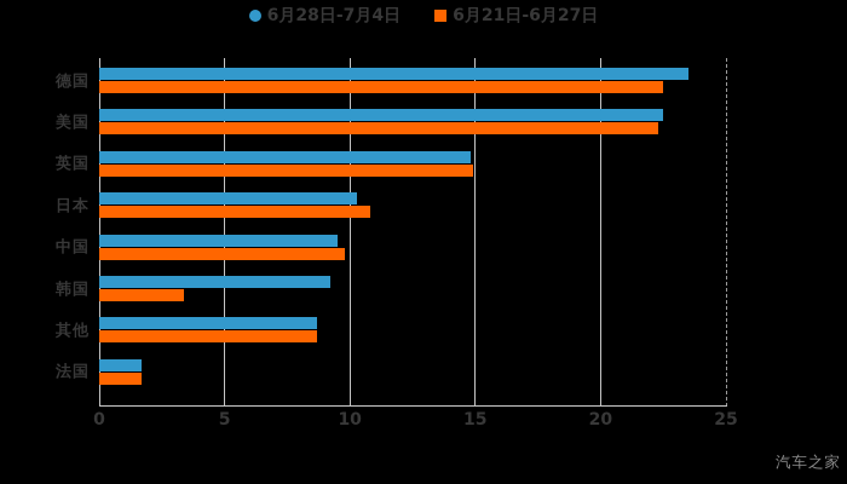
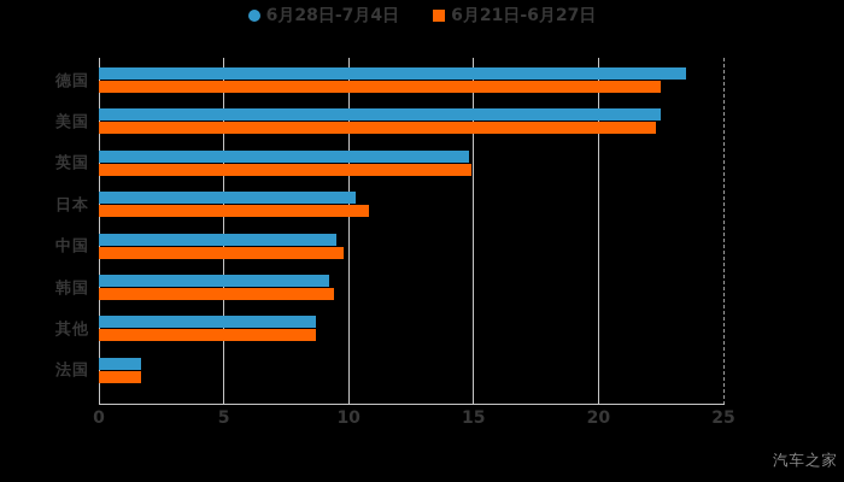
6月21日-6月27日/韩国: 3.4 -> 9.4
